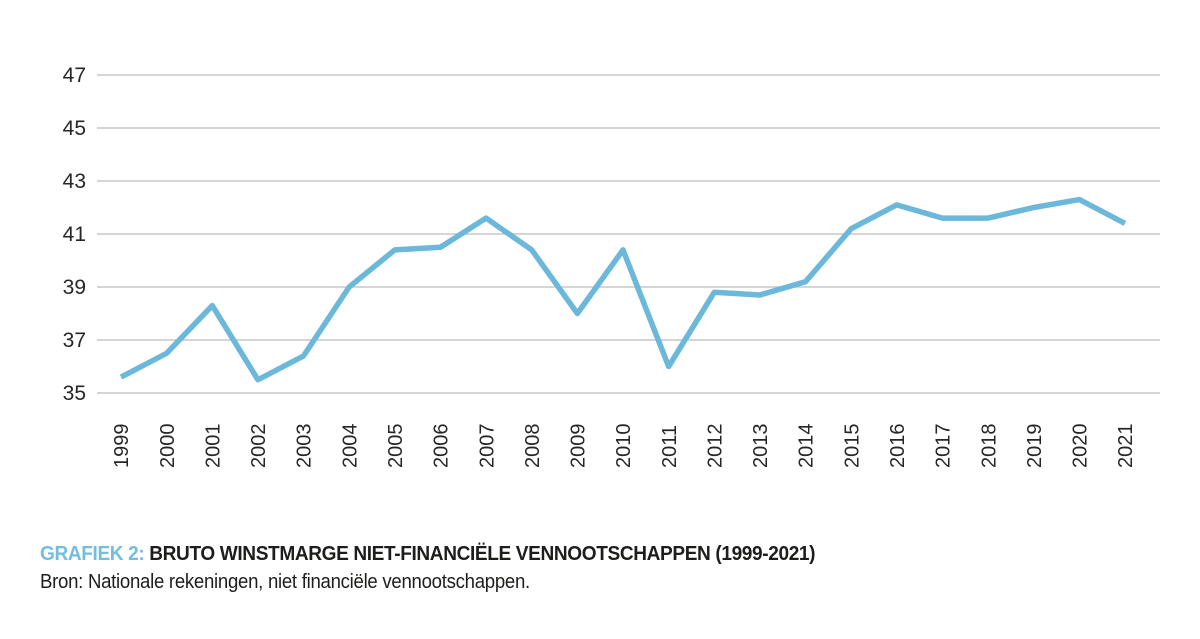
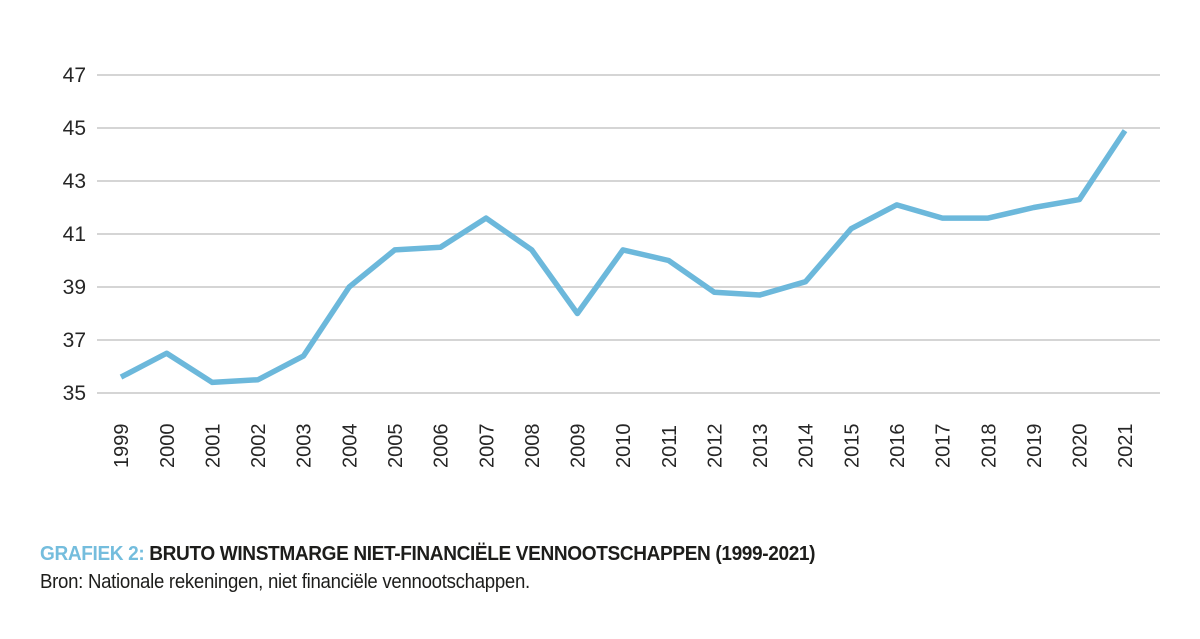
2001: 38.3 -> 35.4
2011: 36.0 -> 40.0
2021: 41.4 -> 44.9
